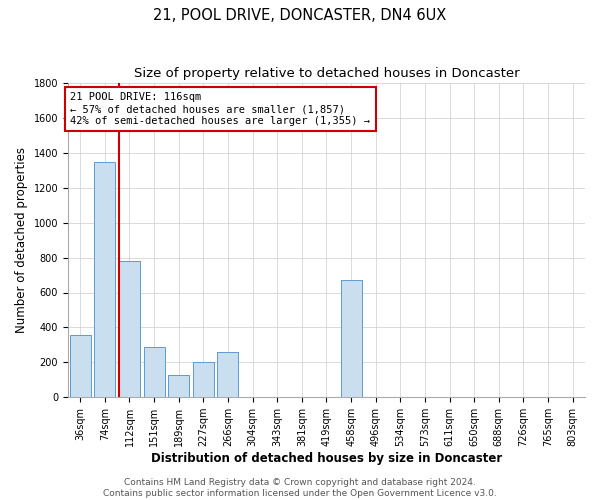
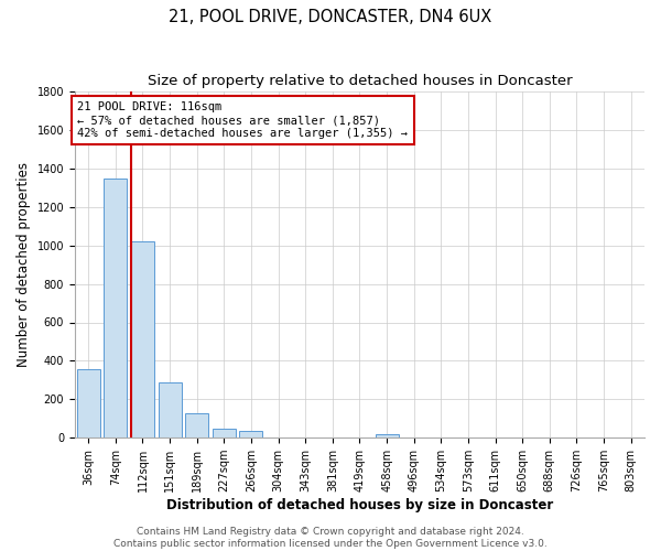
112sqm: 780 -> 1020
227sqm: 200 -> 40
266sqm: 260 -> 40
458sqm: 670 -> 20
